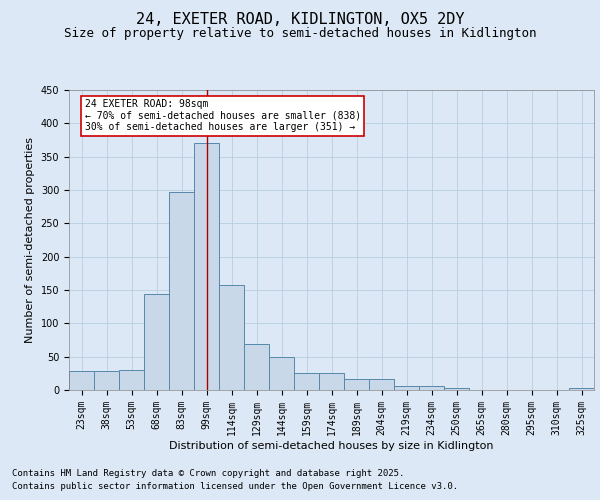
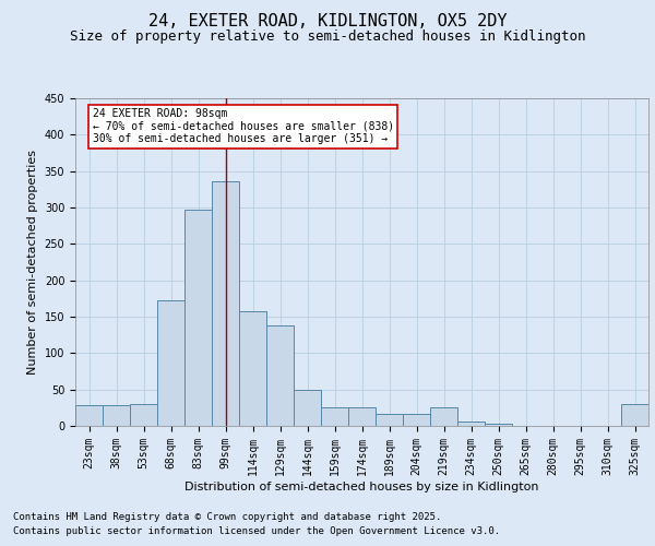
68sqm: 144 -> 172
99sqm: 370 -> 336
129sqm: 69 -> 138
219sqm: 6 -> 26
325sqm: 3 -> 30
